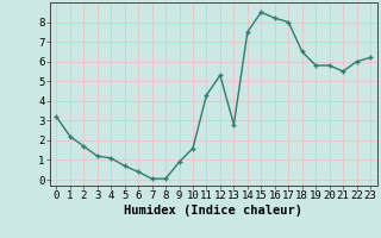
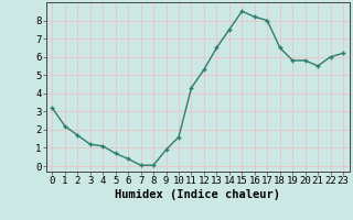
13: 2.8 -> 6.5
